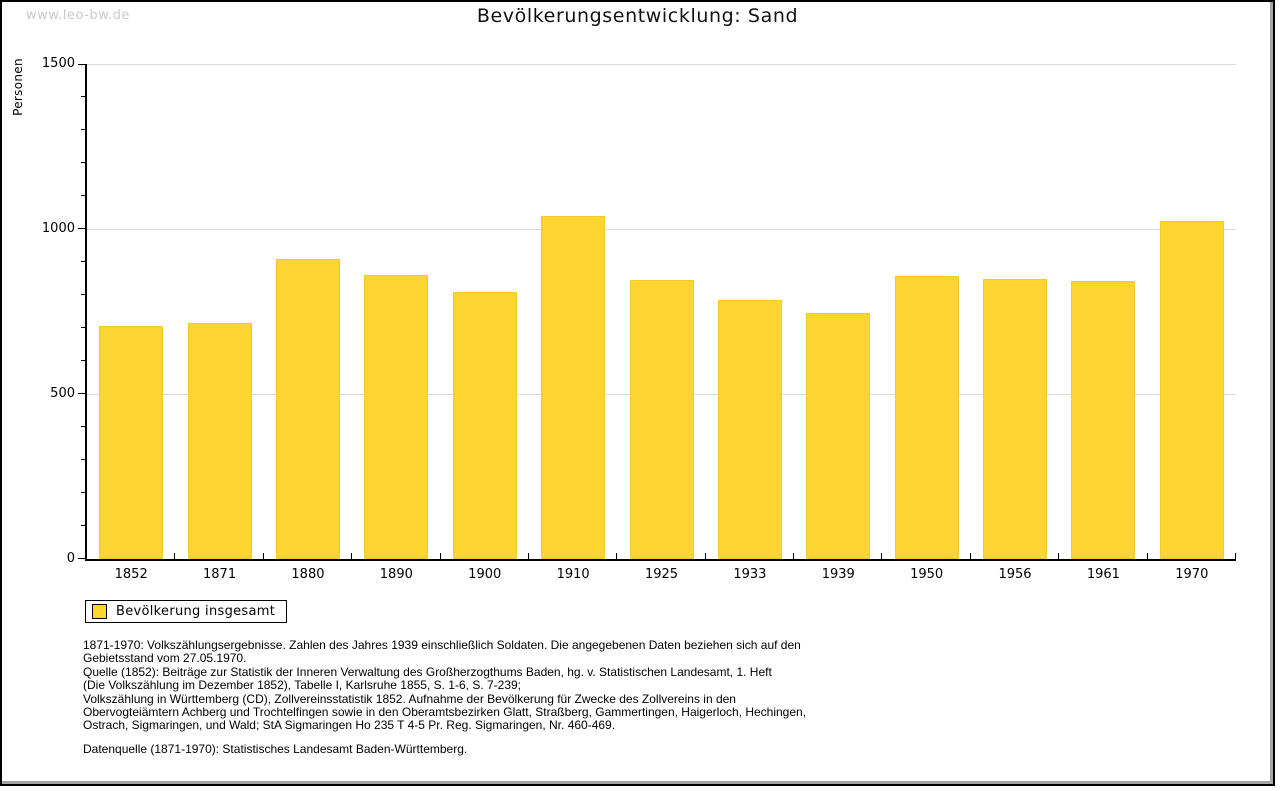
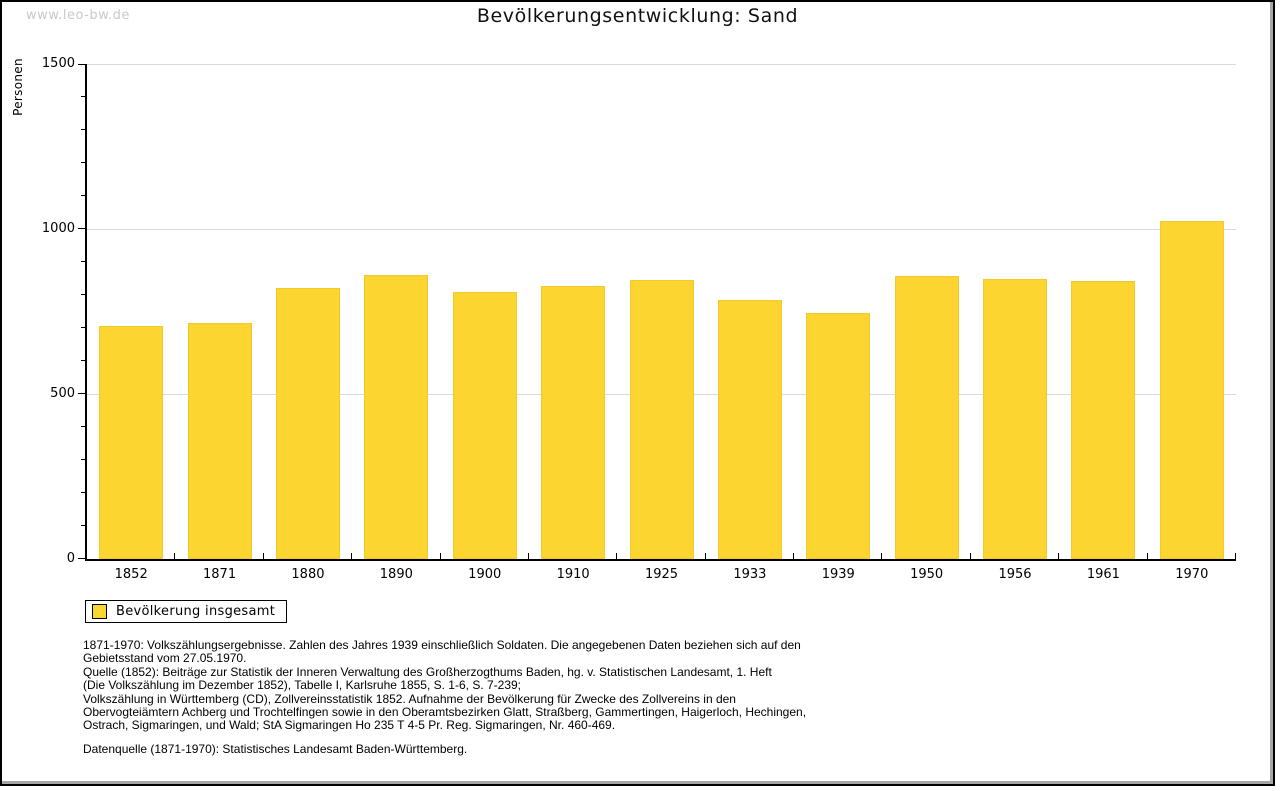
1880: 910 -> 820
1910: 1040 -> 830
